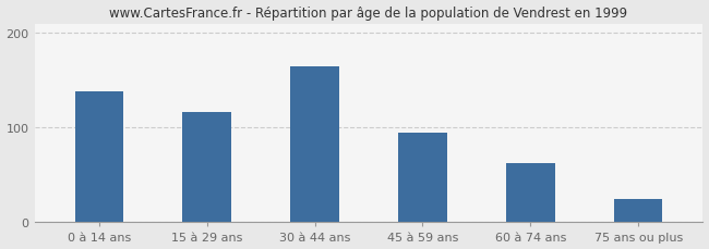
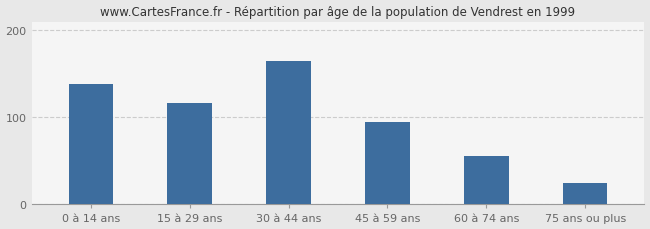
60 à 74 ans: 63 -> 56
